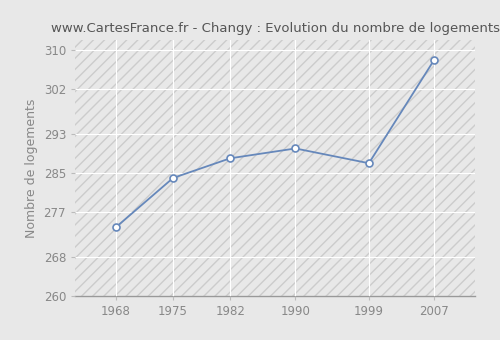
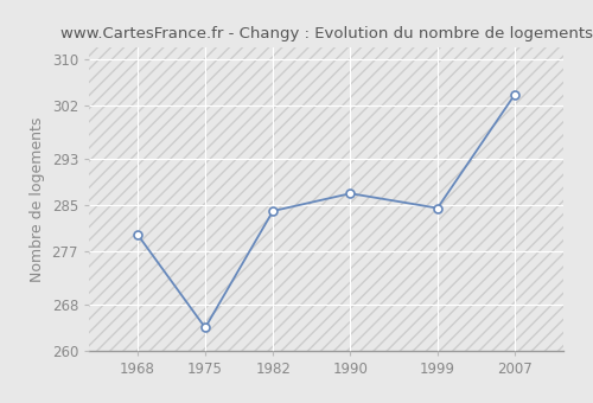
1968: 274.0 -> 280.0
1975: 284.0 -> 264.0
1982: 288.0 -> 284.0
1990: 290.0 -> 287.0
1999: 287.0 -> 284.5
2007: 308.0 -> 304.0
